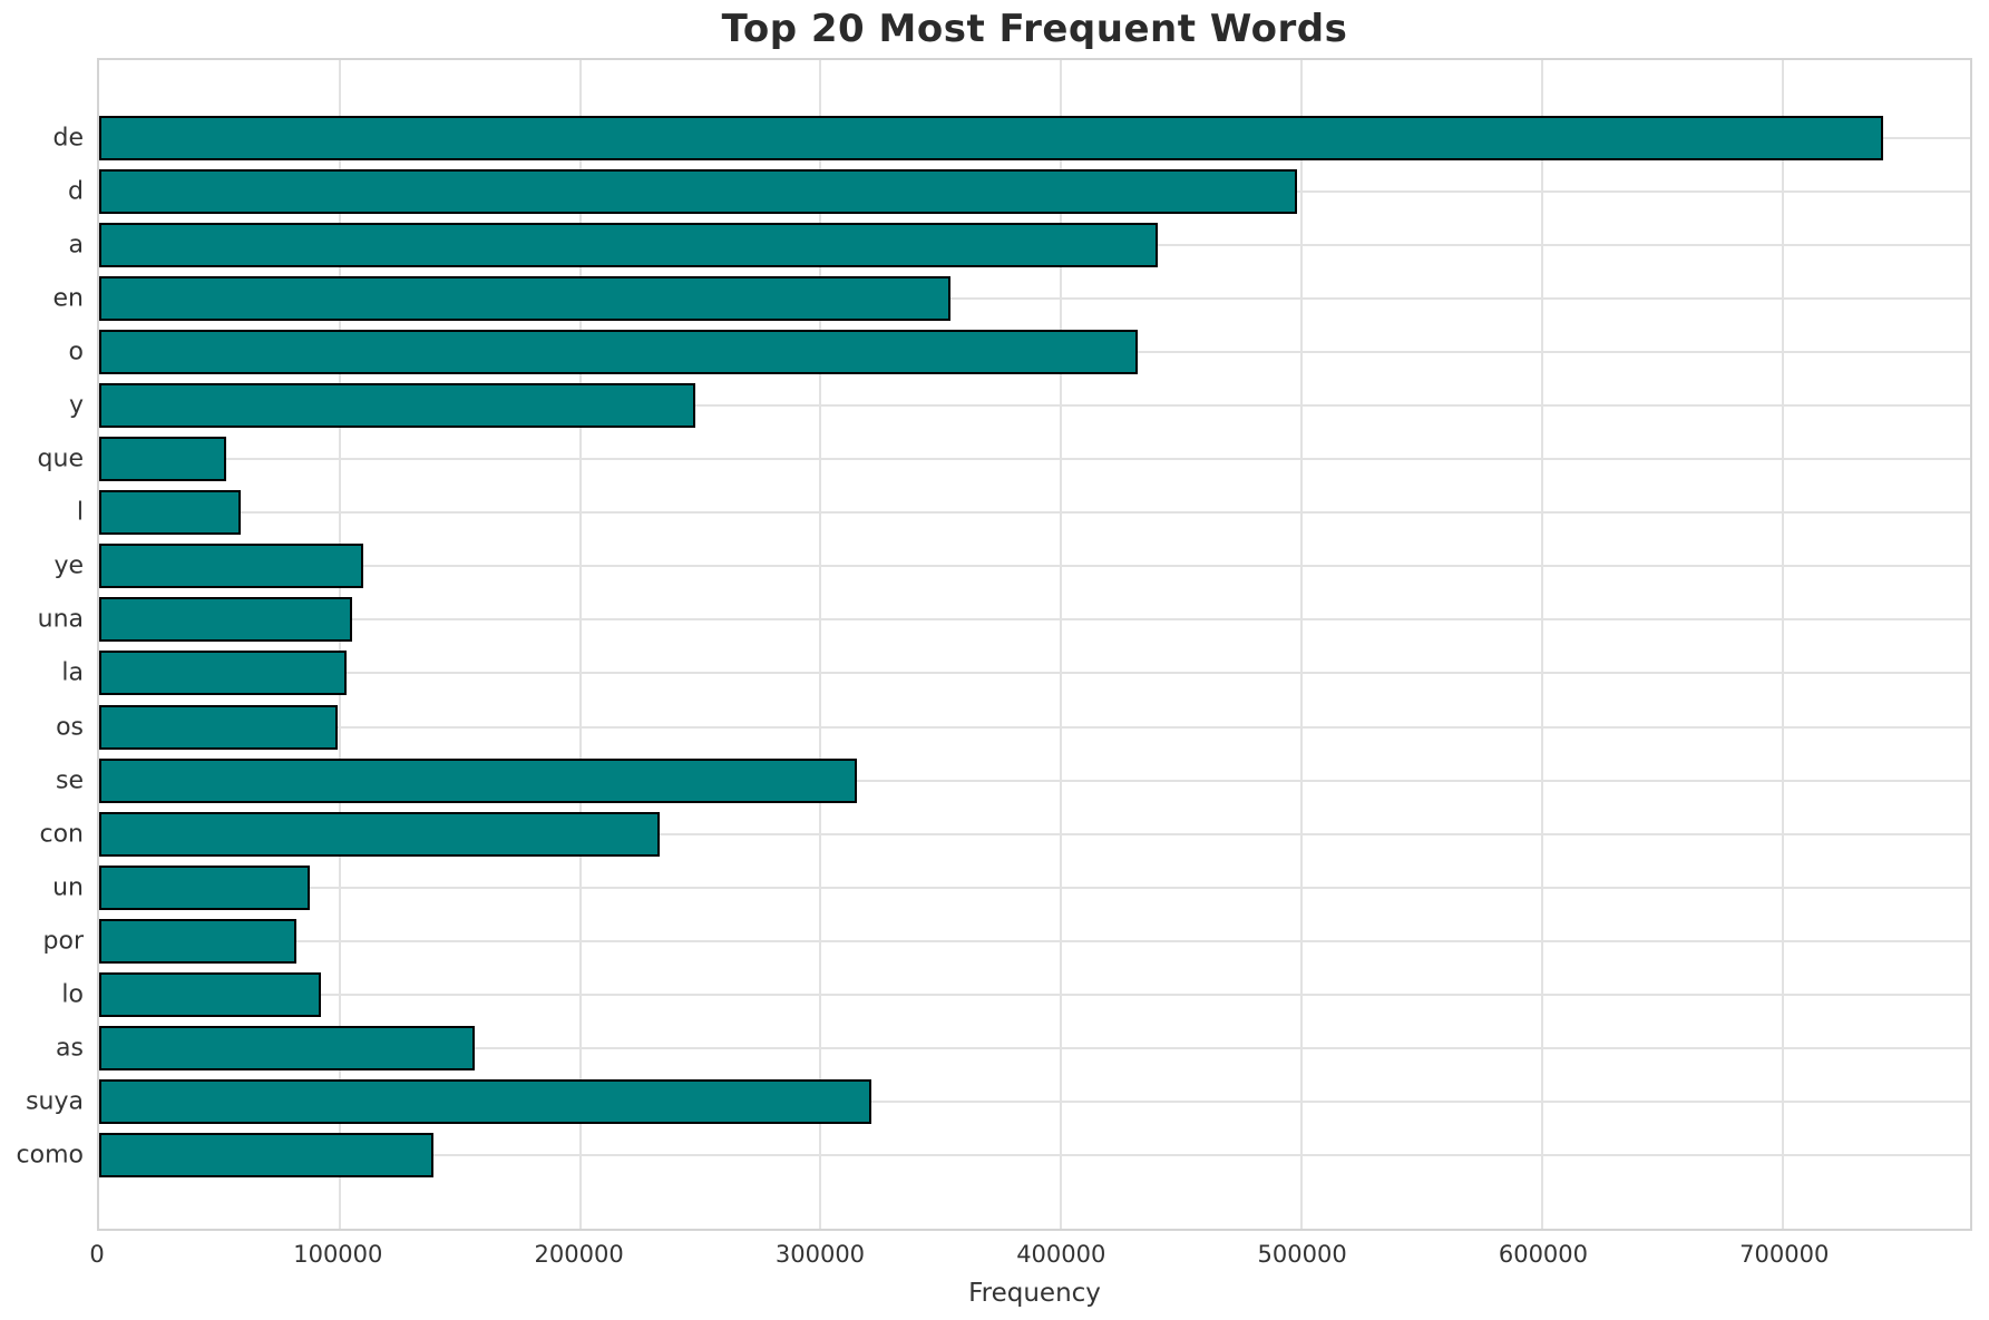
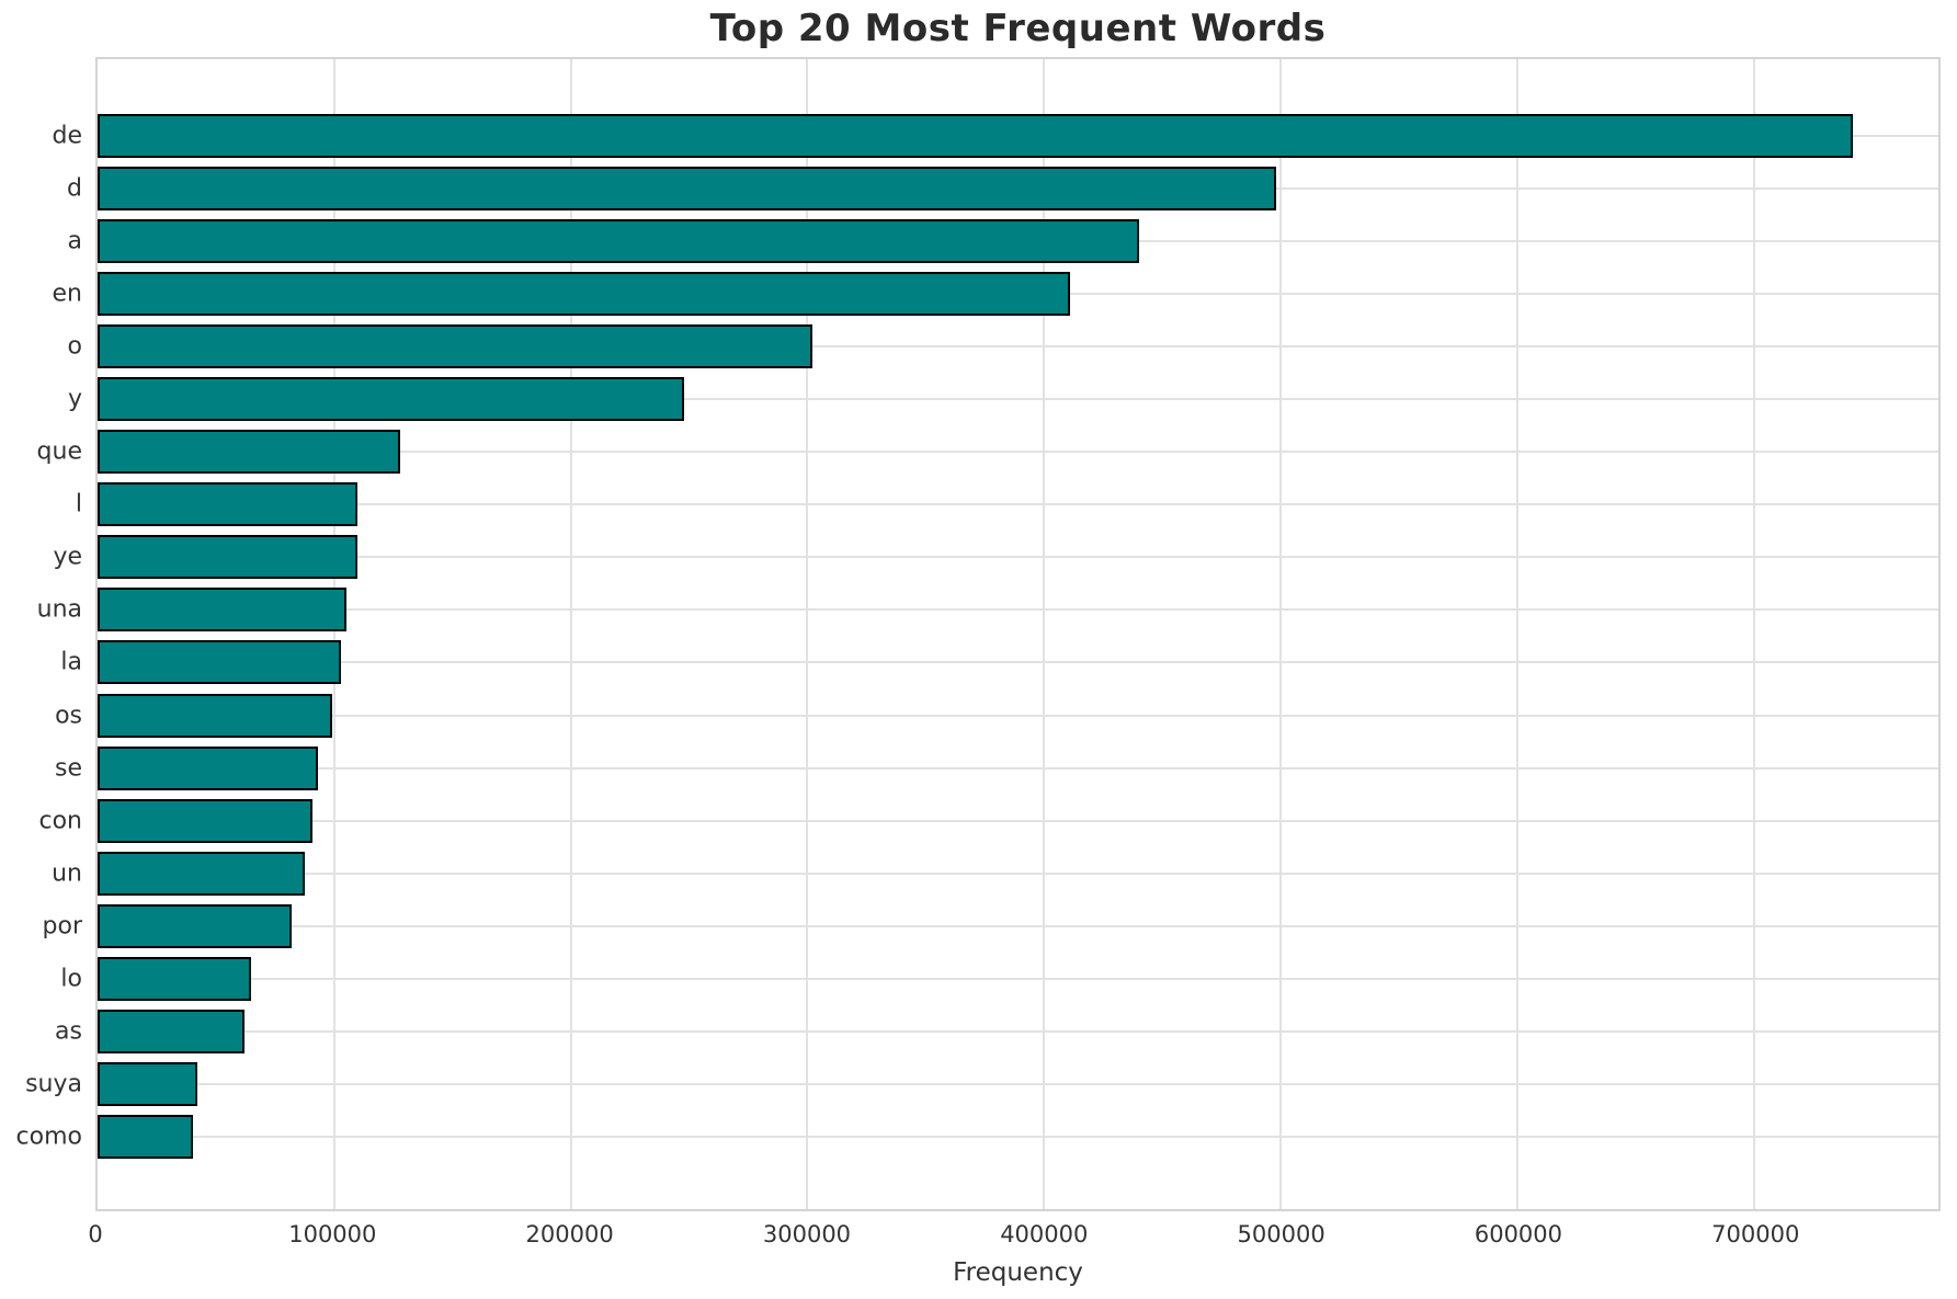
en: 354000 -> 411000
o: 432000 -> 302000
que: 53000 -> 128000
l: 59000 -> 110000
se: 315000 -> 93000
con: 233000 -> 91000
lo: 92000 -> 65000
as: 156000 -> 62000
suya: 321000 -> 42000
como: 139000 -> 40000
